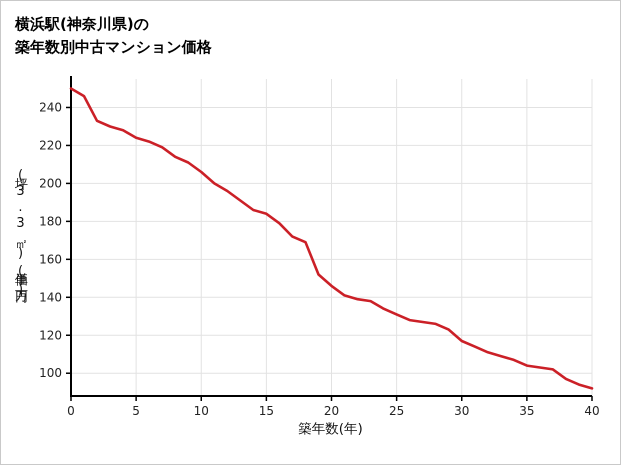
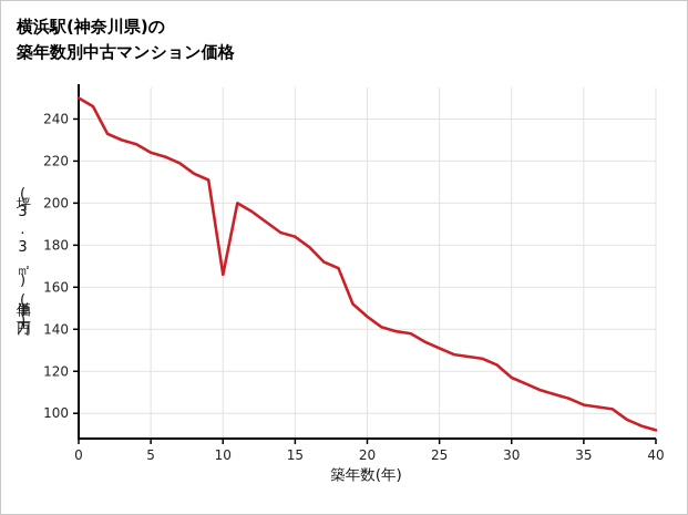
10: 206 -> 166
